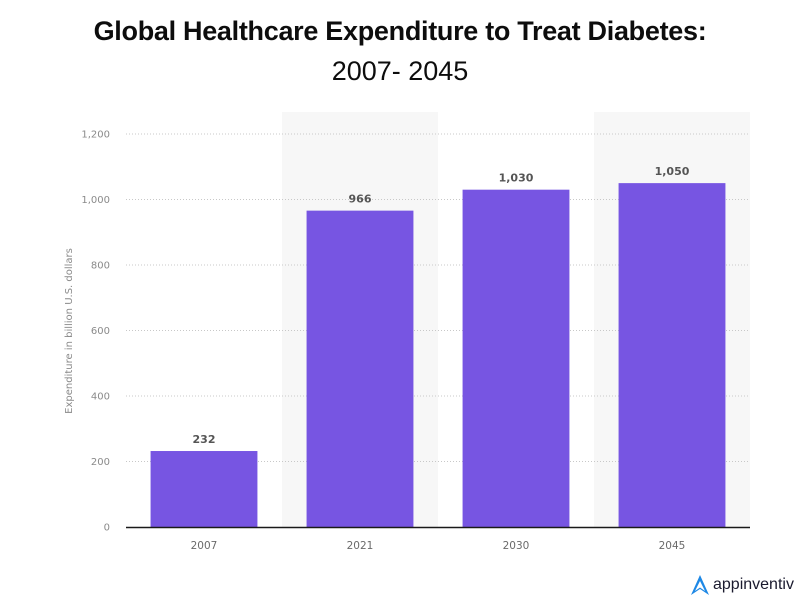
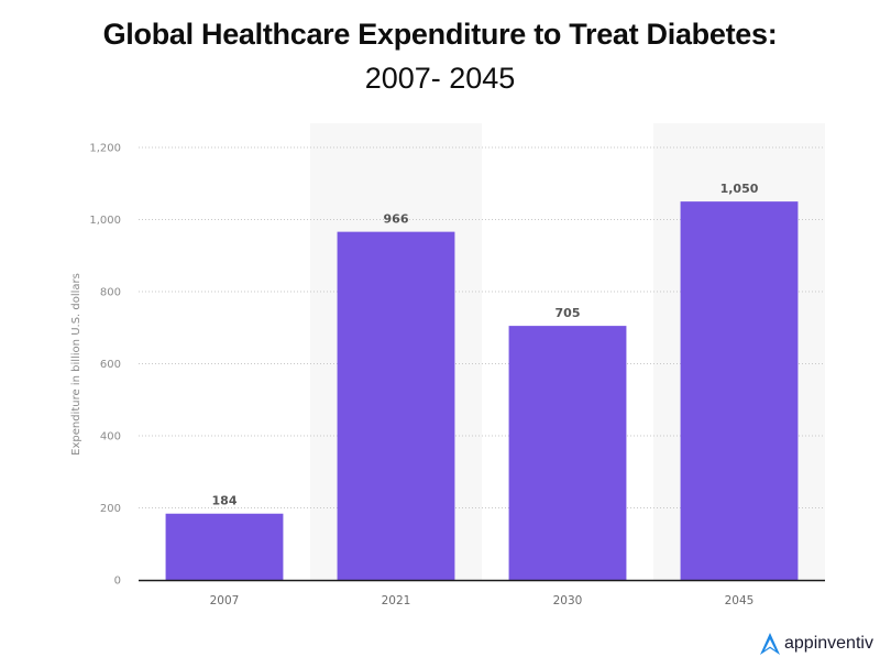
2007: 232 -> 184
2030: 1,030 -> 705
